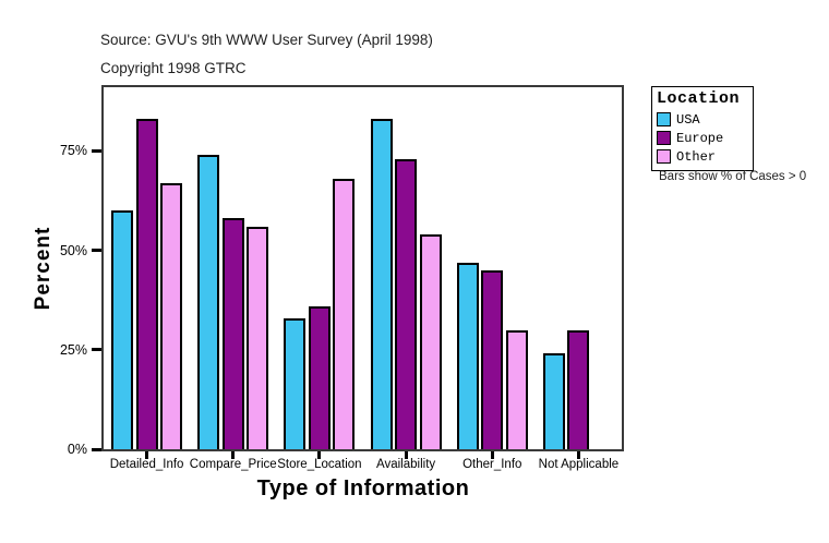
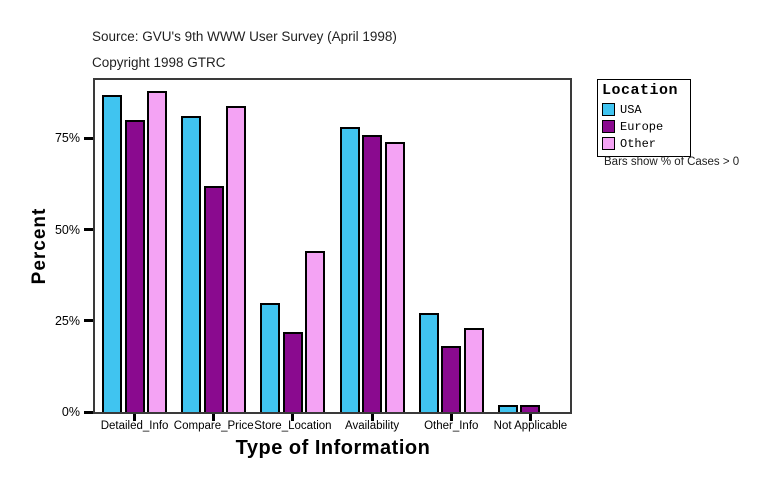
USA/Detailed_Info: 60% -> 87%
Europe/Detailed_Info: 83% -> 80%
Other/Detailed_Info: 67% -> 88%
USA/Compare_Price: 74% -> 81%
Europe/Compare_Price: 58% -> 62%
Other/Compare_Price: 56% -> 84%
USA/Store_Location: 33% -> 30%
Europe/Store_Location: 36% -> 22%
Other/Store_Location: 68% -> 44%
USA/Availability: 83% -> 78%
Europe/Availability: 73% -> 76%
Other/Availability: 54% -> 74%
USA/Other_Info: 47% -> 27%
Europe/Other_Info: 45% -> 18%
Other/Other_Info: 30% -> 23%
USA/Not Applicable: 24% -> 2%
Europe/Not Applicable: 30% -> 2%
